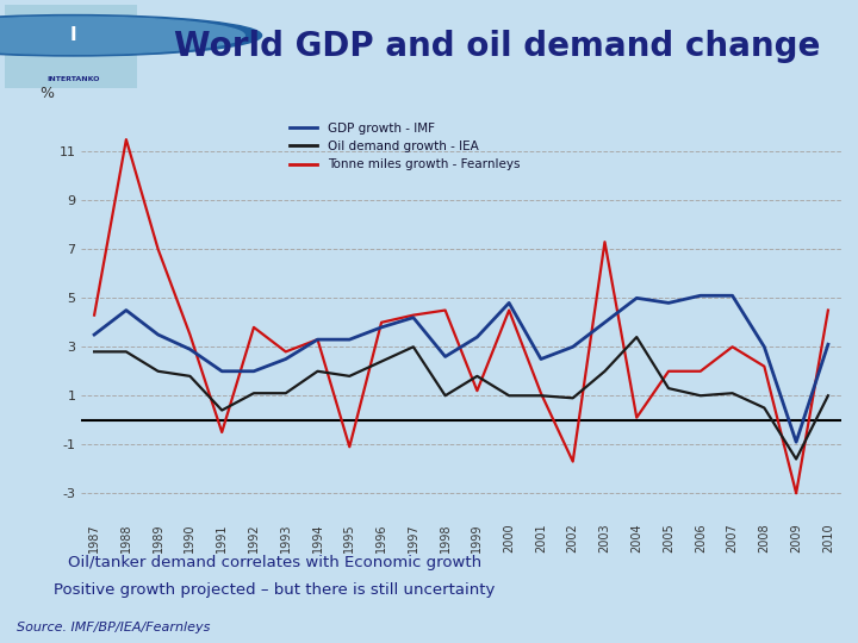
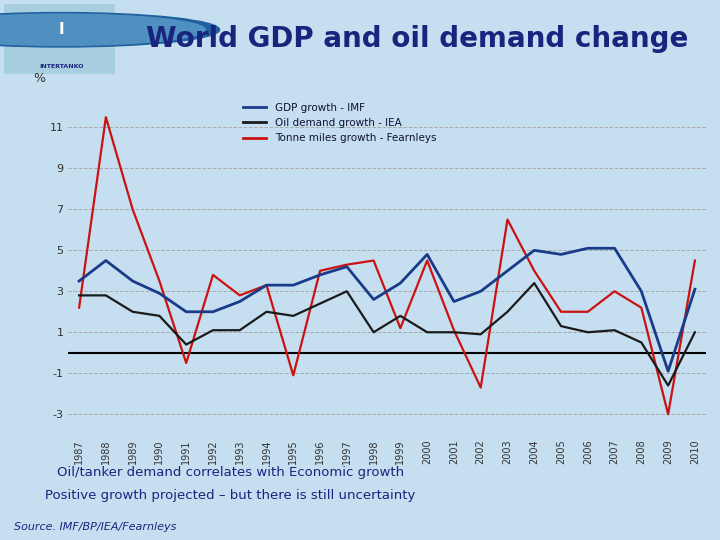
Tonne miles growth - Fearnleys/1987: 4.3 -> 2.2
Tonne miles growth - Fearnleys/2003: 7.3 -> 6.5
Tonne miles growth - Fearnleys/2004: 0.1 -> 4.0
